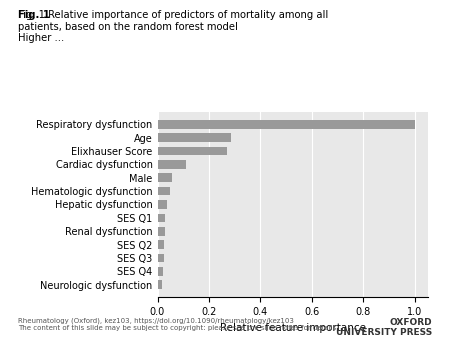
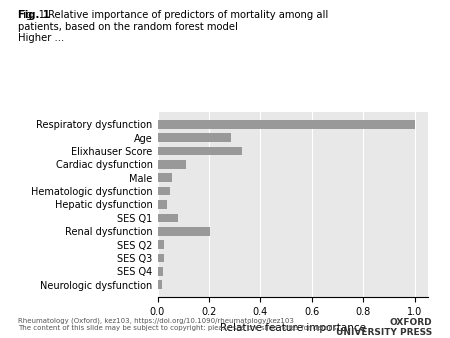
Elixhauser Score: 0.270 -> 0.330
SES Q1: 0.030 -> 0.080
Renal dysfunction: 0.028 -> 0.205
